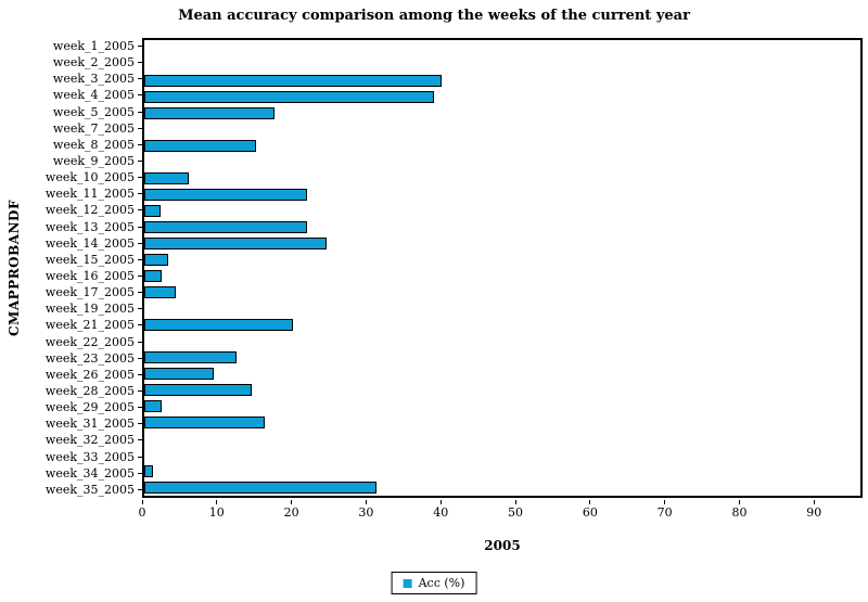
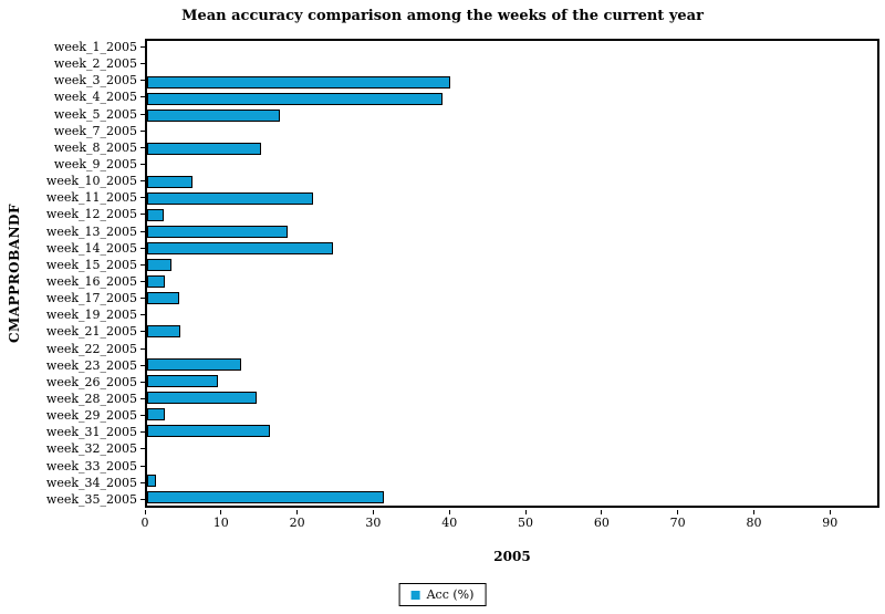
week_13_2005: 22 -> 18
week_21_2005: 20 -> 4
